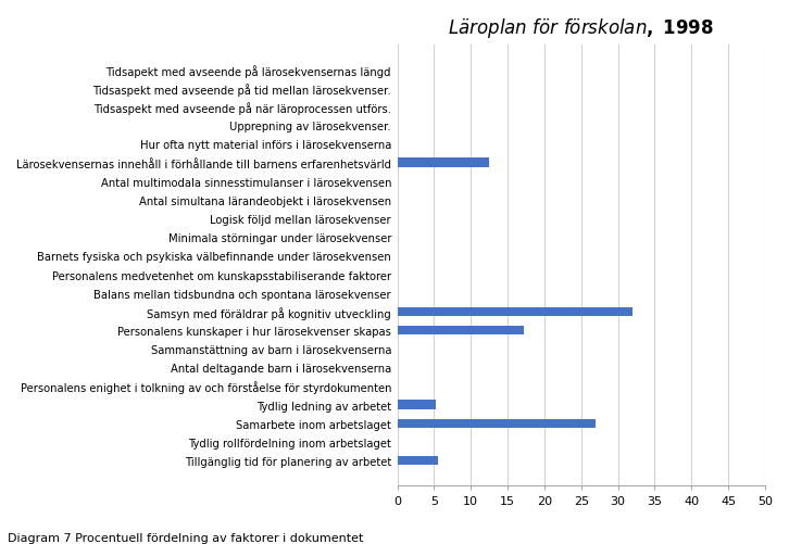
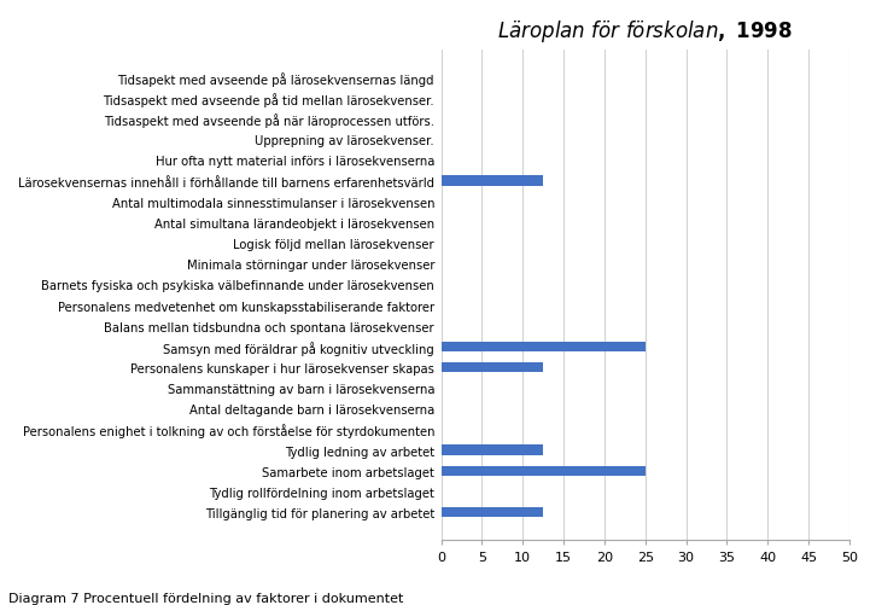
Samsyn med föräldrar på kognitiv utveckling: 32.0 -> 25.0
Personalens kunskaper i hur lärosekvenser skapas: 17.2 -> 12.5
Tydlig ledning av arbetet: 5.2 -> 12.5
Samarbete inom arbetslaget: 27.0 -> 25.0
Tillgänglig tid för planering av arbetet: 5.6 -> 12.5
